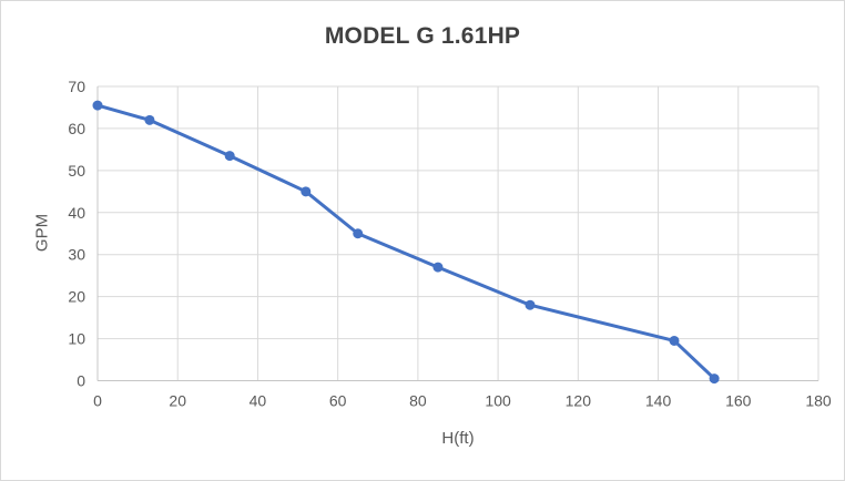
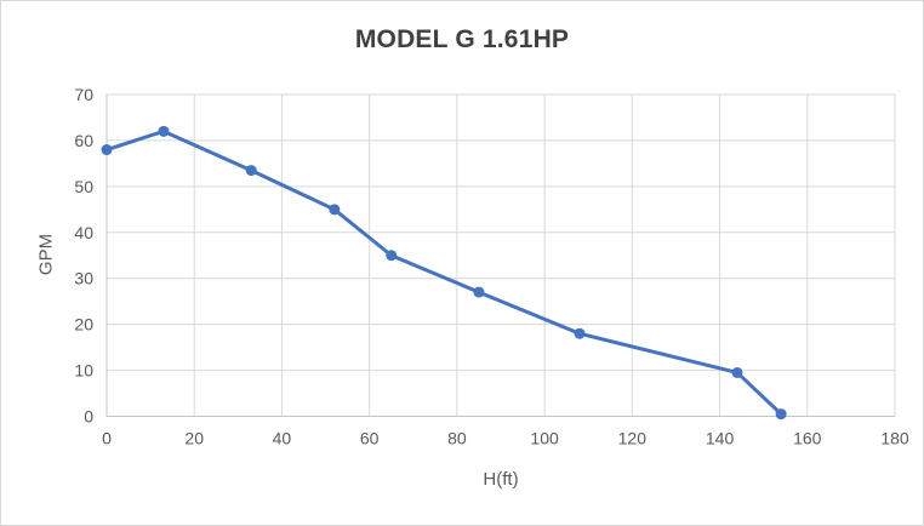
0: 66 -> 58
